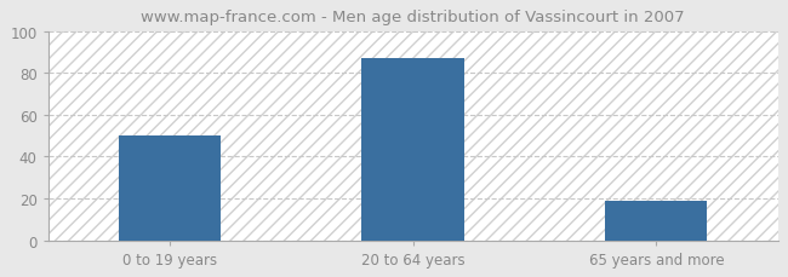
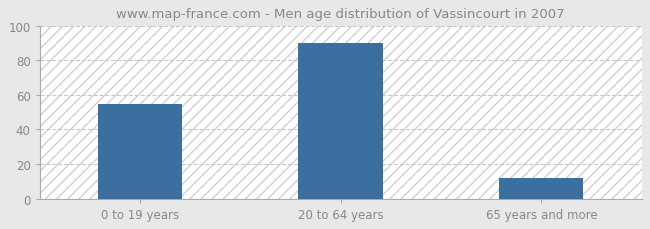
0 to 19 years: 50 -> 55
20 to 64 years: 87 -> 90
65 years and more: 19 -> 12
